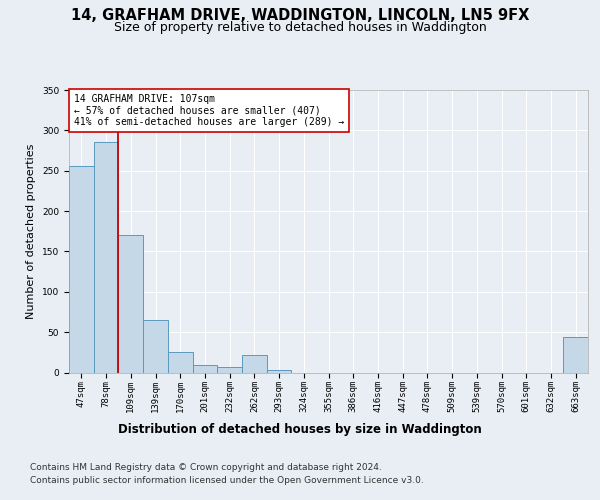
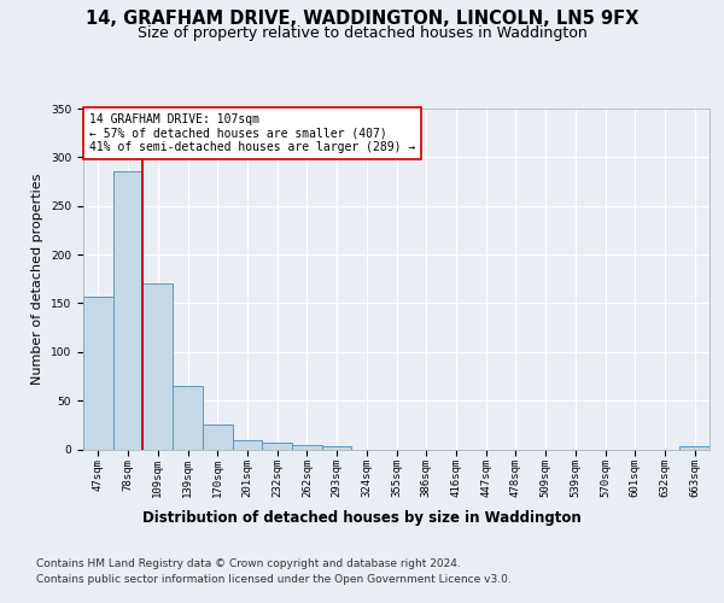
47sqm: 256 -> 157
262sqm: 22 -> 4
663sqm: 44 -> 3
